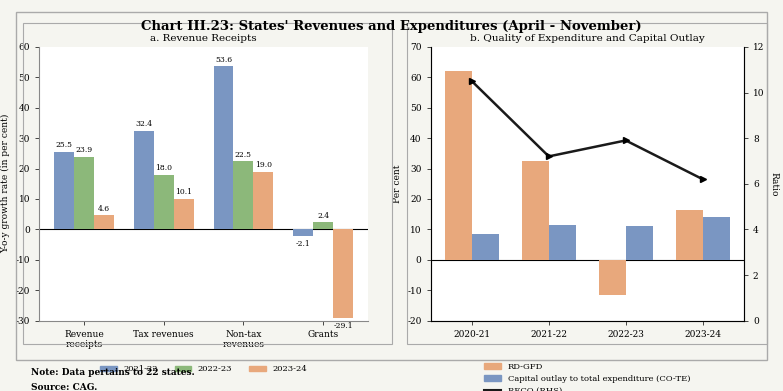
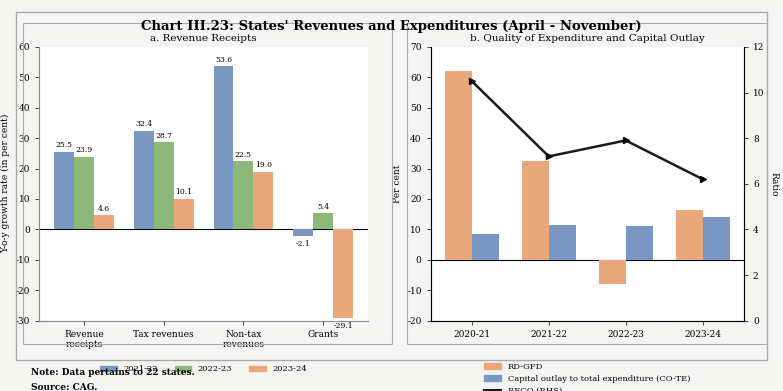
a. Revenue Receipts/2022-23/Tax revenues: 18.0 -> 28.7
a. Revenue Receipts/2022-23/Grants: 2.4 -> 5.4
b. Quality of Expenditure and Capital Outlay/RD-GFD/2022-23: -11.5 -> -8.0
